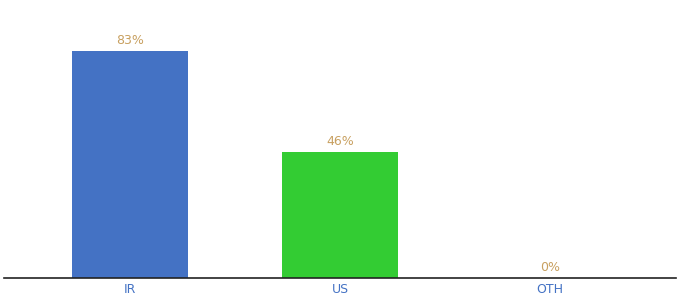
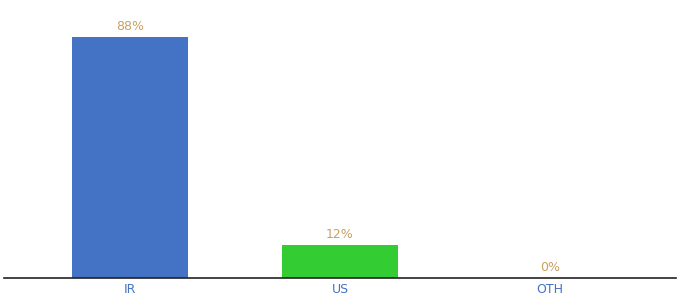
IR: 83% -> 88%
US: 46% -> 12%
